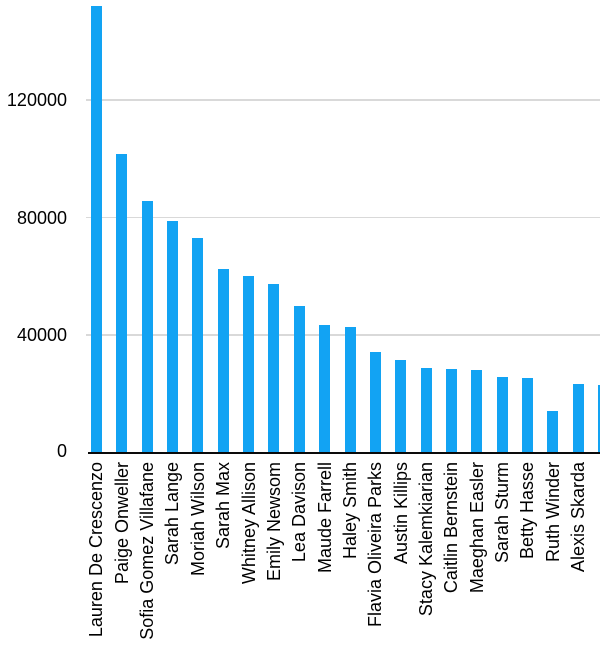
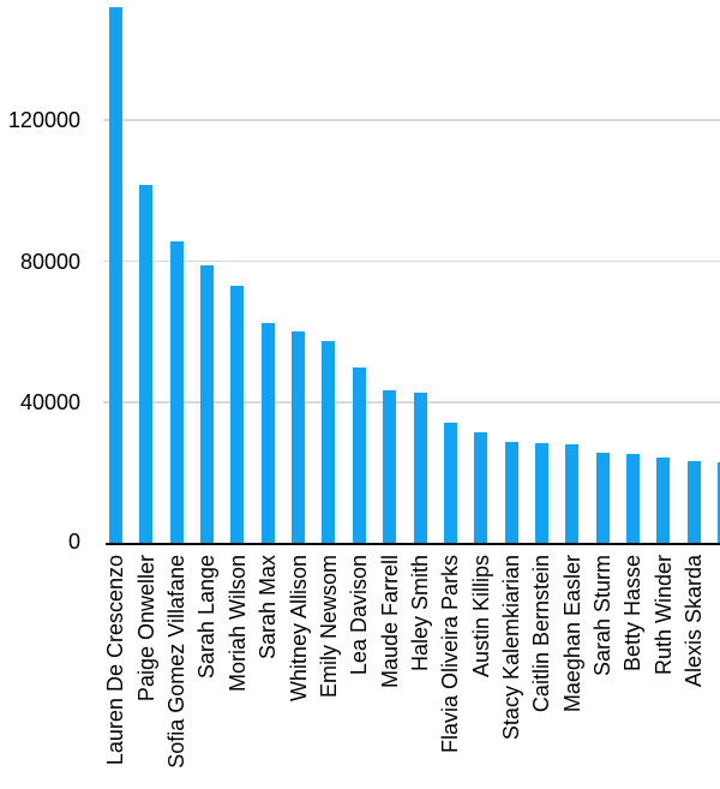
Ruth Winder: 14000 -> 24000
